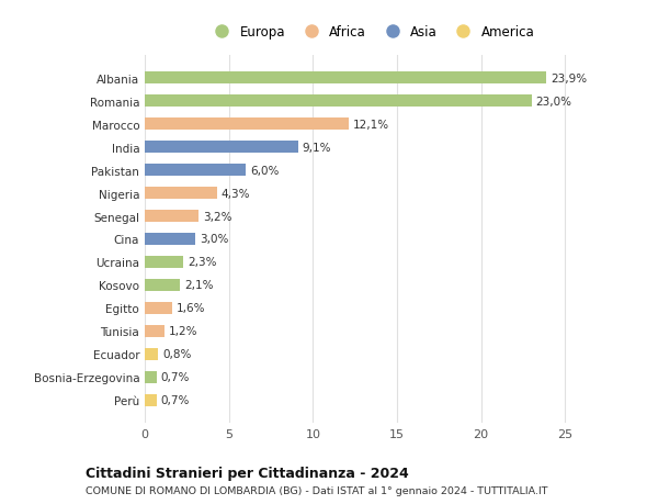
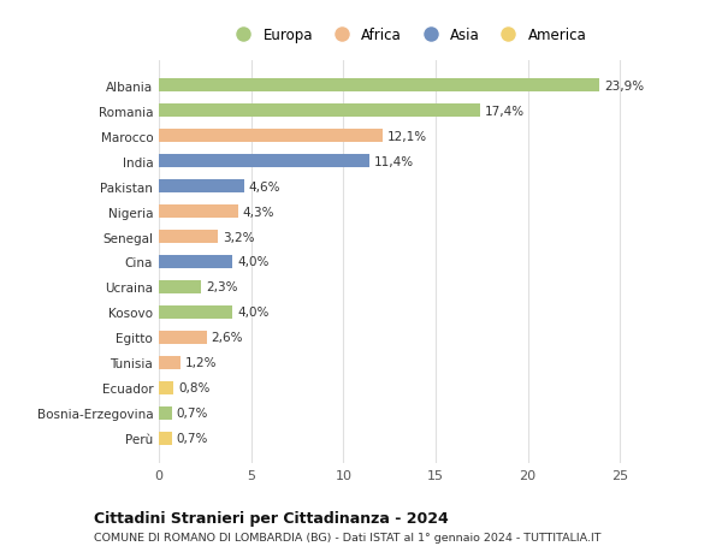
Romania: 23,0% -> 17,4%
India: 9,1% -> 11,4%
Pakistan: 6,0% -> 4,6%
Cina: 3,0% -> 4,0%
Kosovo: 2,1% -> 4,0%
Egitto: 1,6% -> 2,6%
